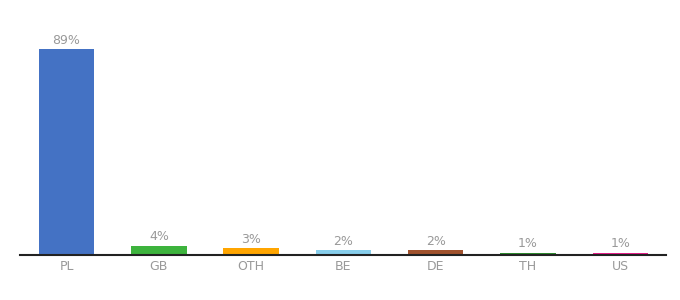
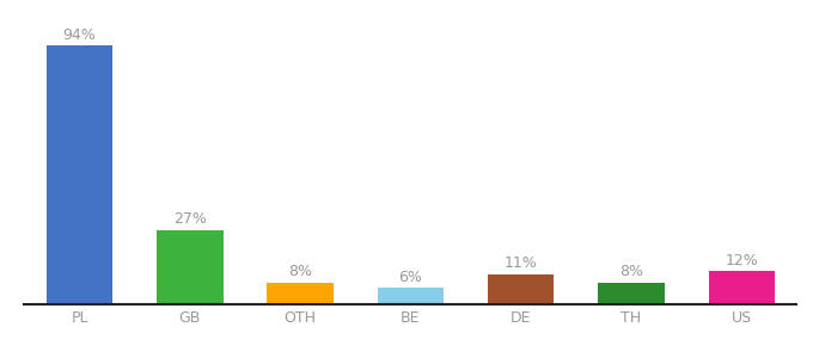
PL: 89% -> 94%
GB: 4% -> 27%
OTH: 3% -> 8%
BE: 2% -> 6%
DE: 2% -> 11%
TH: 1% -> 8%
US: 1% -> 12%
